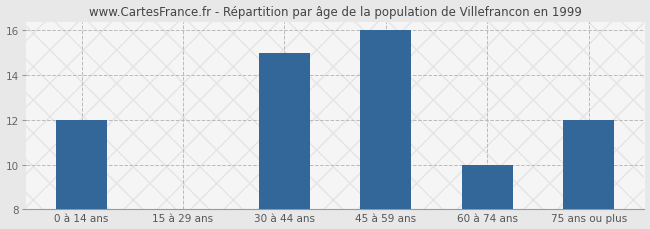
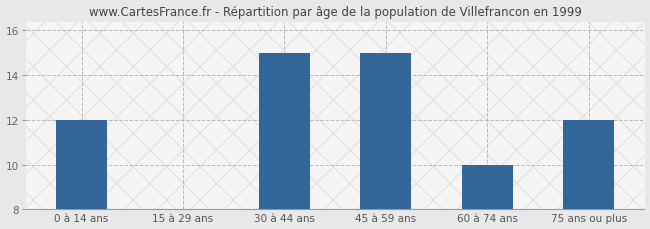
45 à 59 ans: 16.00 -> 15.00
